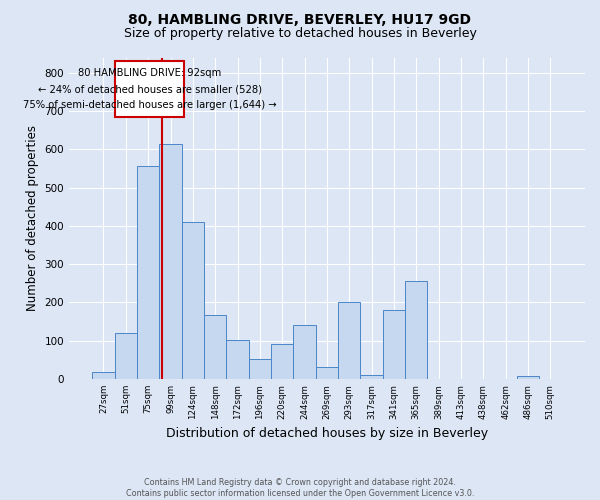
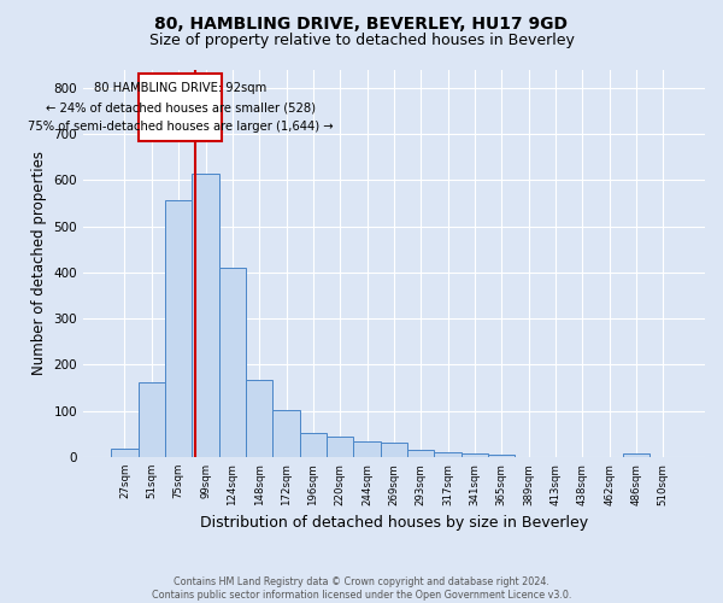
51sqm: 120 -> 163
220sqm: 90 -> 43
244sqm: 140 -> 35
293sqm: 200 -> 15
341sqm: 180 -> 7
365sqm: 255 -> 5
